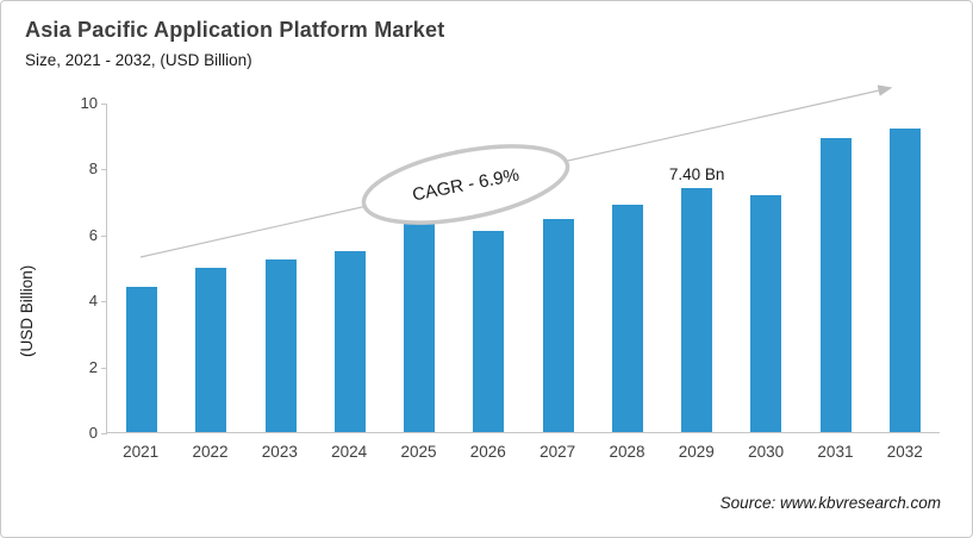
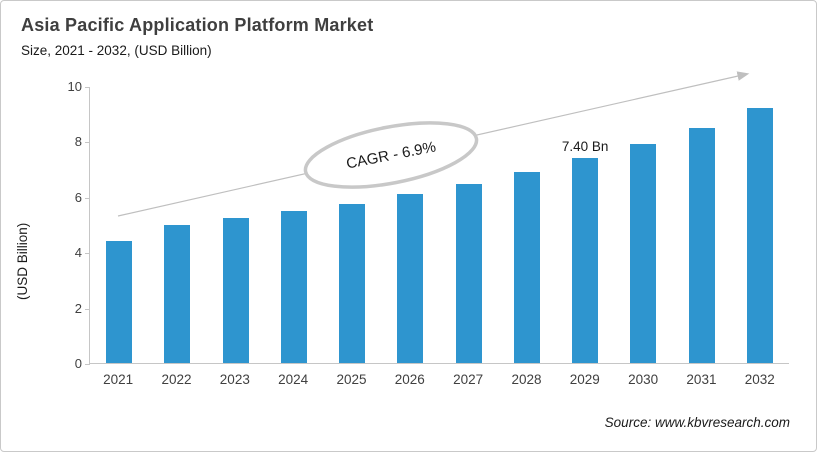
2025: 6.5 -> 5.8
2030: 7.2 -> 7.9
2031: 8.9 -> 8.5
